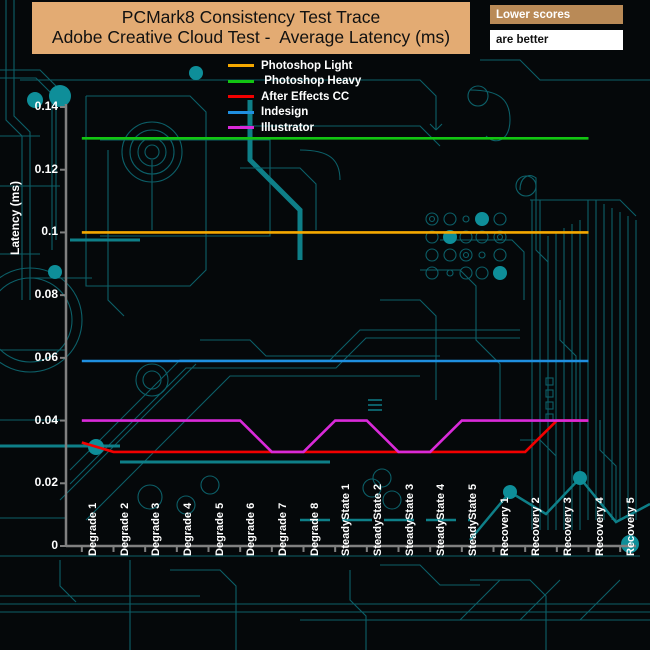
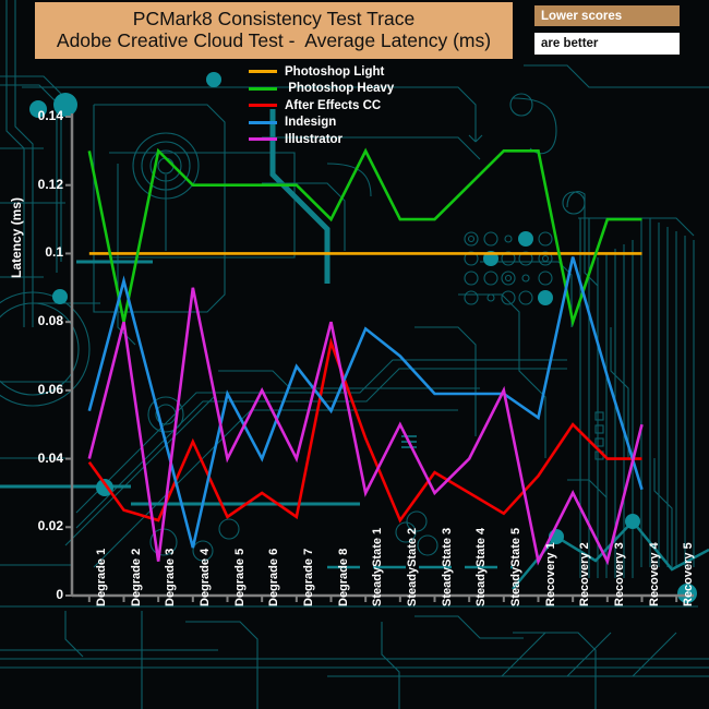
After Effects CC/Degrade 1: 0.033 -> 0.039
Indesign/Degrade 1: 0.059 -> 0.054
Photoshop Heavy/Degrade 2: 0.13 -> 0.08
After Effects CC/Degrade 2: 0.030 -> 0.025
Indesign/Degrade 2: 0.059 -> 0.092
Illustrator/Degrade 2: 0.04 -> 0.08
After Effects CC/Degrade 3: 0.030 -> 0.022
Indesign/Degrade 3: 0.059 -> 0.053
Illustrator/Degrade 3: 0.04 -> 0.01
Photoshop Heavy/Degrade 4: 0.13 -> 0.12
After Effects CC/Degrade 4: 0.030 -> 0.045
Indesign/Degrade 4: 0.059 -> 0.014
Illustrator/Degrade 4: 0.04 -> 0.09
Photoshop Heavy/Degrade 5: 0.13 -> 0.12
After Effects CC/Degrade 5: 0.030 -> 0.023
Photoshop Heavy/Degrade 6: 0.13 -> 0.12
Indesign/Degrade 6: 0.059 -> 0.040
Illustrator/Degrade 6: 0.04 -> 0.06
Photoshop Heavy/Degrade 7: 0.13 -> 0.12
After Effects CC/Degrade 7: 0.030 -> 0.023
Indesign/Degrade 7: 0.059 -> 0.067
Illustrator/Degrade 7: 0.03 -> 0.04
Photoshop Heavy/Degrade 8: 0.13 -> 0.11
After Effects CC/Degrade 8: 0.030 -> 0.074
Indesign/Degrade 8: 0.059 -> 0.054
Illustrator/Degrade 8: 0.03 -> 0.08
After Effects CC/SteadyState 1: 0.030 -> 0.046
Indesign/SteadyState 1: 0.059 -> 0.078
Illustrator/SteadyState 1: 0.04 -> 0.03
Photoshop Heavy/SteadyState 2: 0.13 -> 0.11
After Effects CC/SteadyState 2: 0.030 -> 0.022
Indesign/SteadyState 2: 0.059 -> 0.070
Illustrator/SteadyState 2: 0.04 -> 0.05
Photoshop Heavy/SteadyState 3: 0.13 -> 0.11
After Effects CC/SteadyState 3: 0.030 -> 0.036
Photoshop Heavy/SteadyState 4: 0.13 -> 0.12
Illustrator/SteadyState 4: 0.03 -> 0.04
After Effects CC/SteadyState 5: 0.030 -> 0.024
Illustrator/SteadyState 5: 0.04 -> 0.06
After Effects CC/Recovery 1: 0.030 -> 0.035
Indesign/Recovery 1: 0.059 -> 0.052
Illustrator/Recovery 1: 0.04 -> 0.01
Photoshop Heavy/Recovery 2: 0.13 -> 0.08
After Effects CC/Recovery 2: 0.030 -> 0.050
Indesign/Recovery 2: 0.059 -> 0.099
Illustrator/Recovery 2: 0.04 -> 0.03
Photoshop Heavy/Recovery 3: 0.13 -> 0.11
Indesign/Recovery 3: 0.059 -> 0.064
Illustrator/Recovery 3: 0.04 -> 0.01
Photoshop Heavy/Recovery 4: 0.13 -> 0.11
Indesign/Recovery 4: 0.059 -> 0.031
Illustrator/Recovery 4: 0.04 -> 0.05
